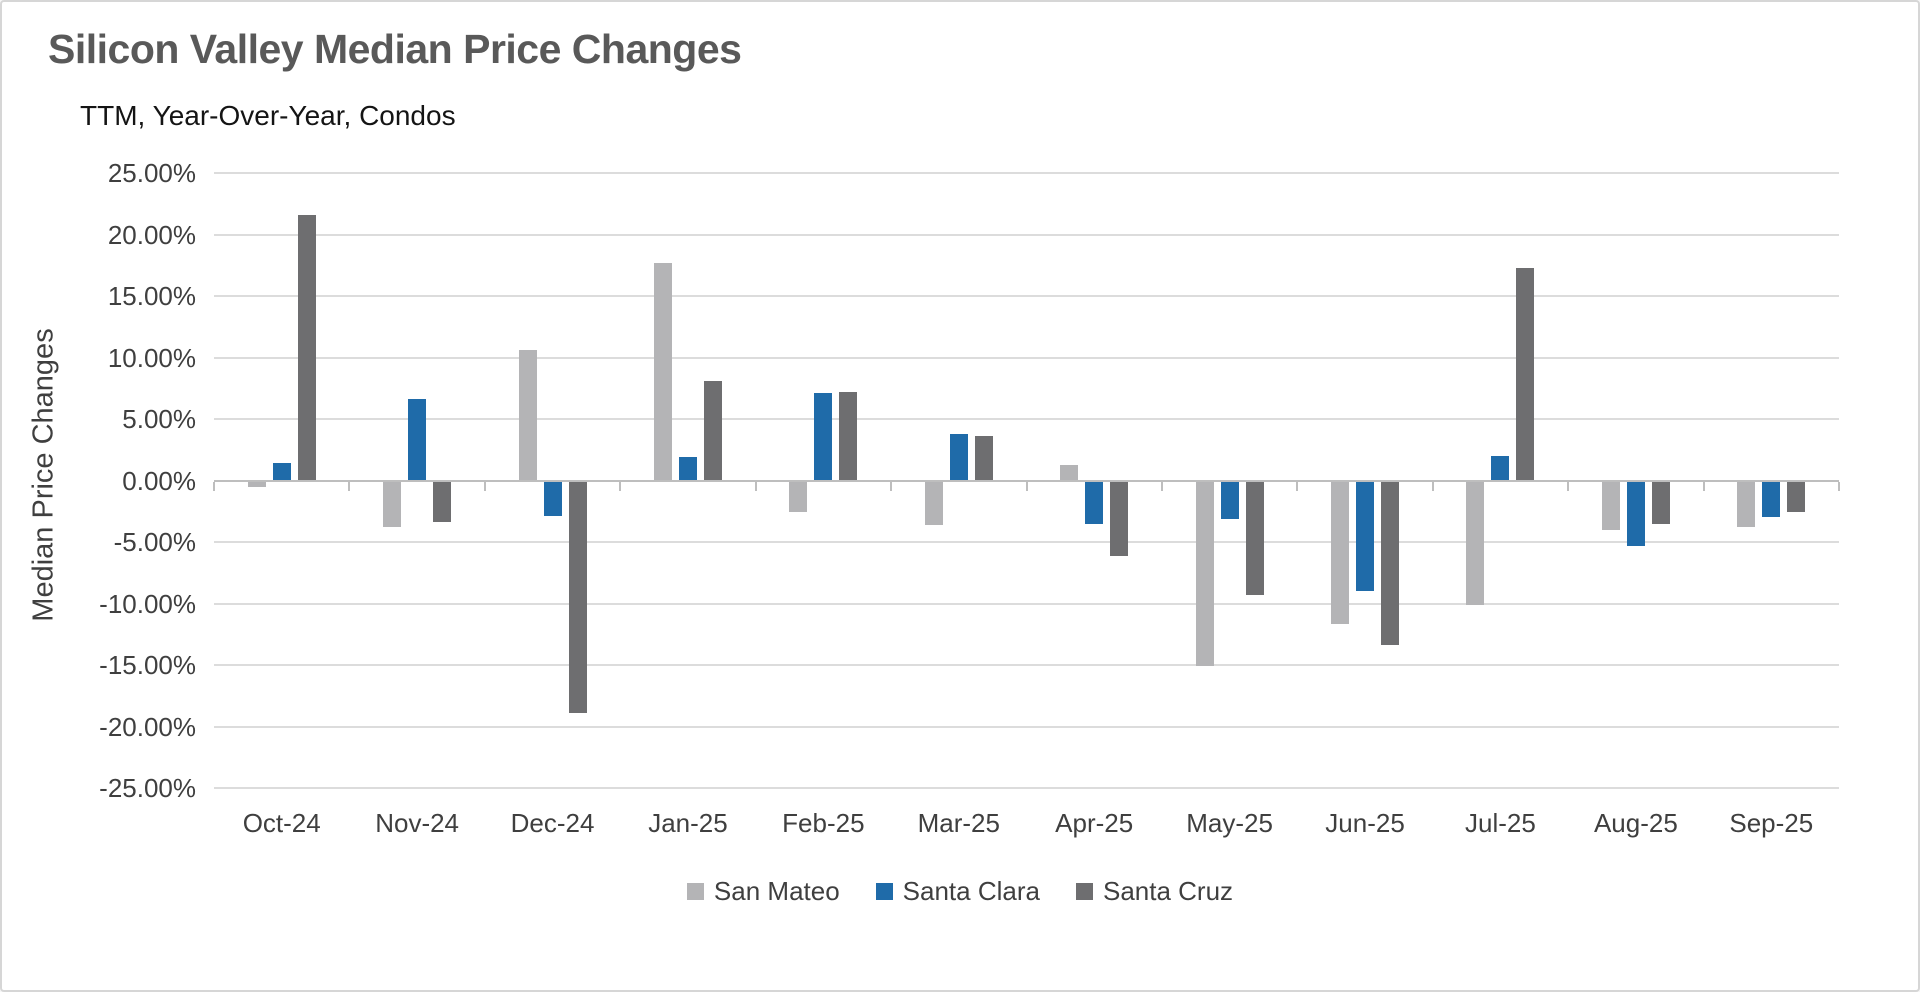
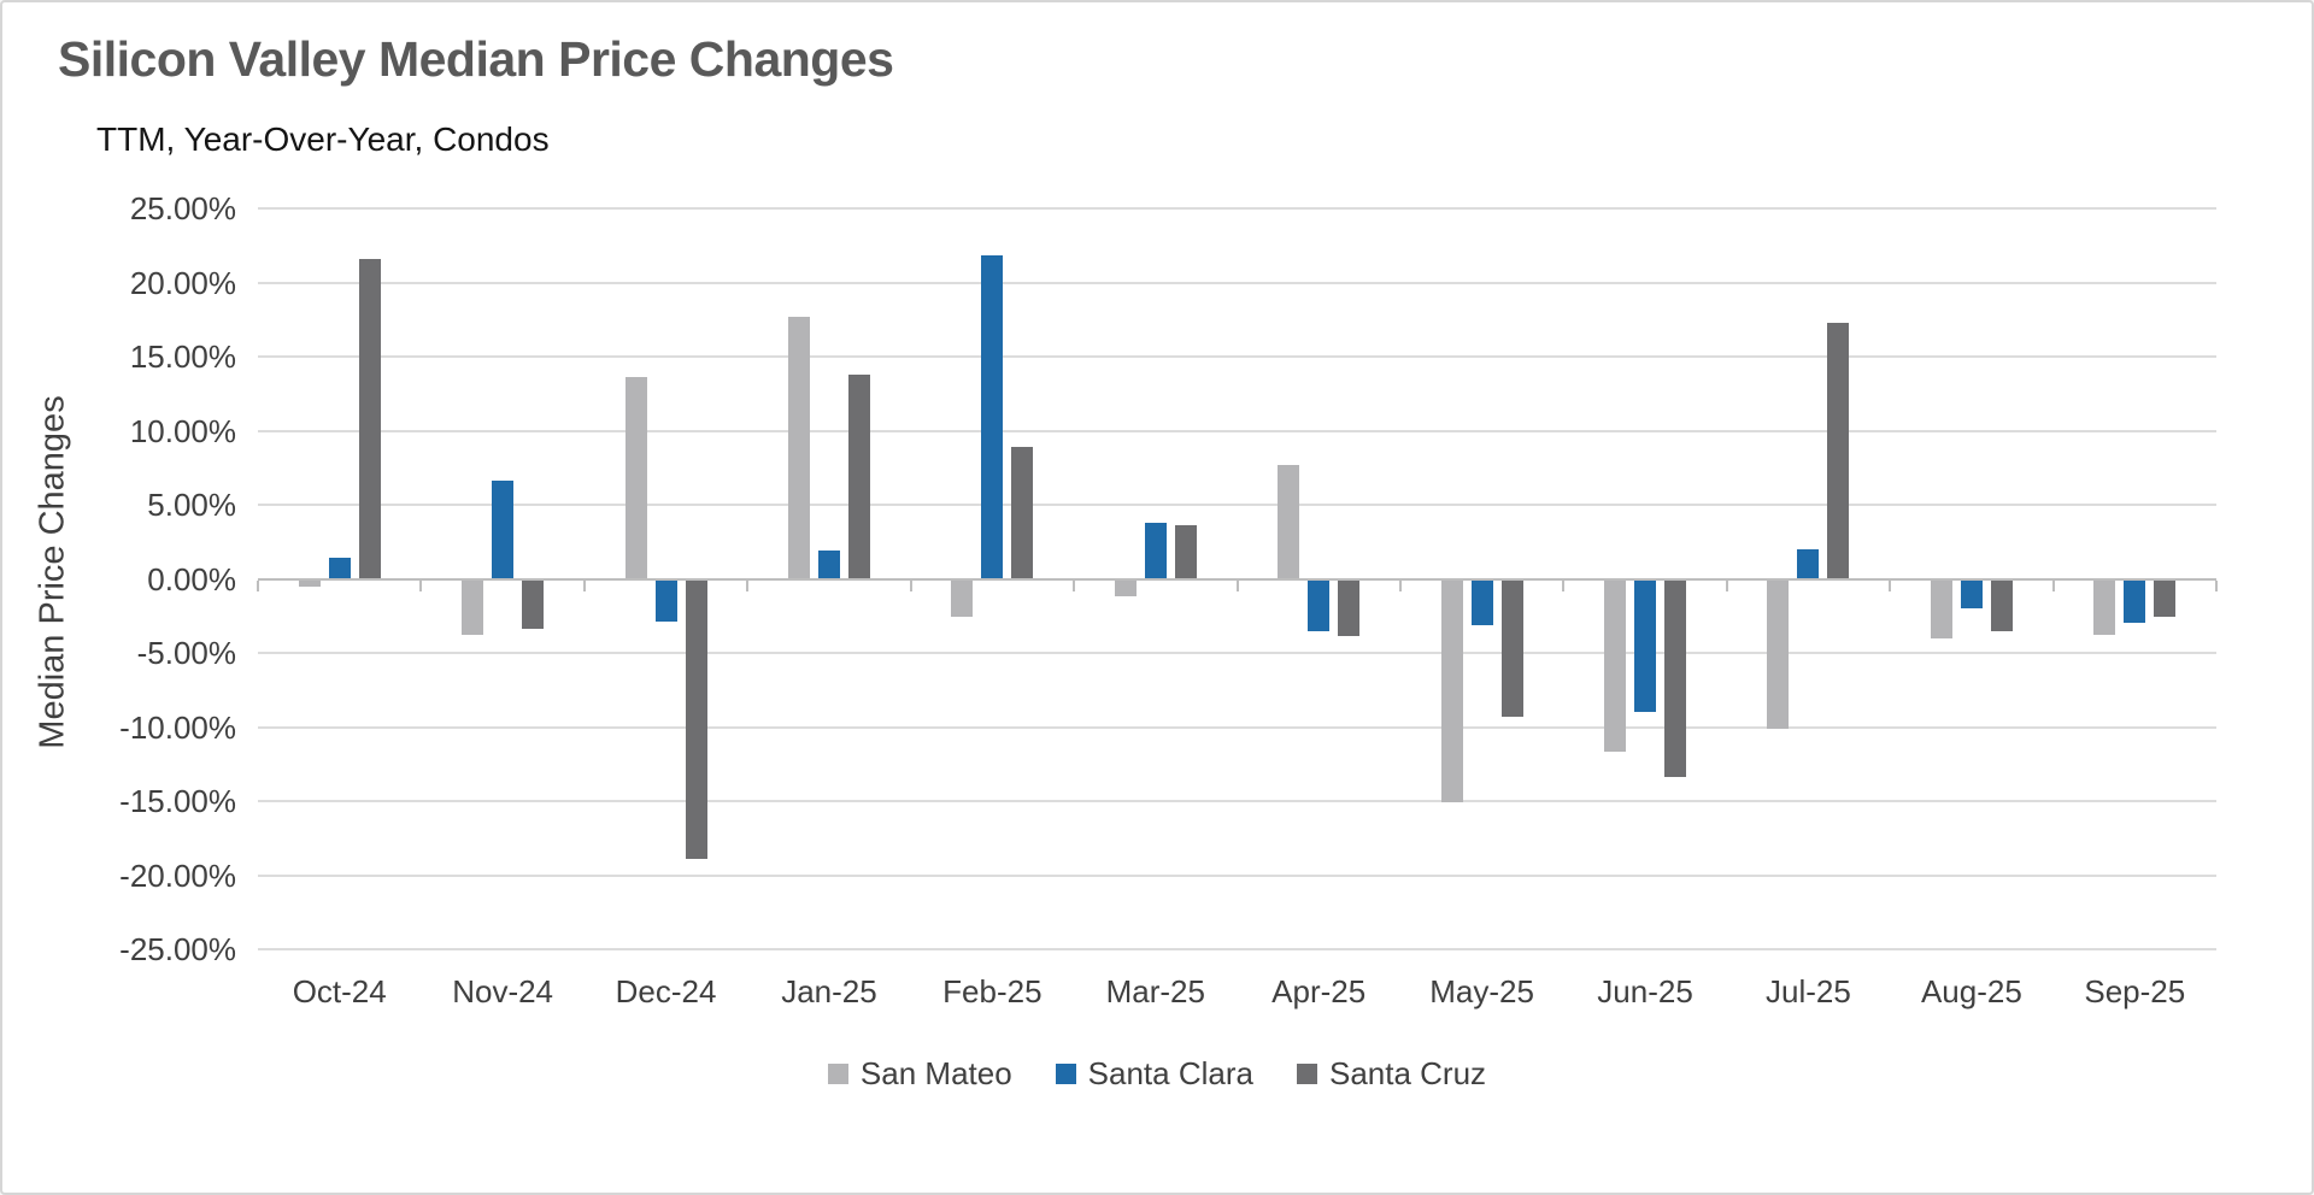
San Mateo/Dec-24: 10.6% -> 13.6%
Santa Cruz/Jan-25: 8.1% -> 13.8%
Santa Clara/Feb-25: 7.1% -> 21.8%
Santa Cruz/Feb-25: 7.2% -> 8.9%
San Mateo/Mar-25: -3.6% -> -1.2%
San Mateo/Apr-25: 1.3% -> 7.7%
Santa Cruz/Apr-25: -6.1% -> -3.9%
Santa Clara/Aug-25: -5.3% -> -2.0%
